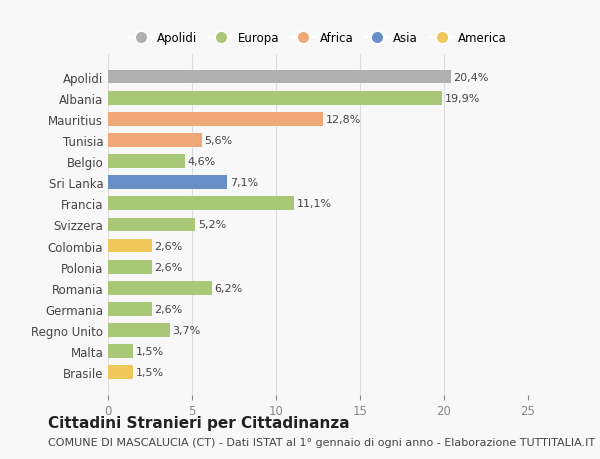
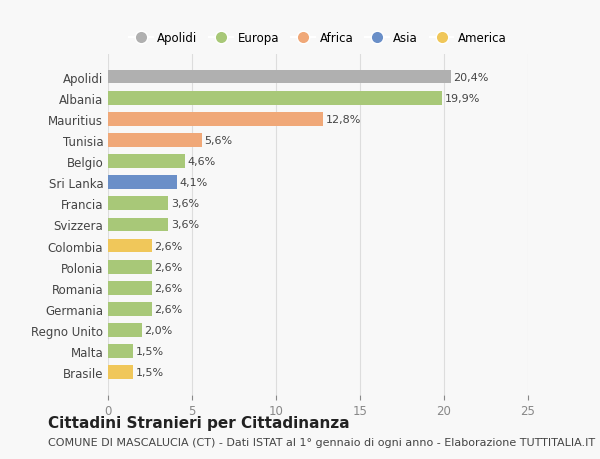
Sri Lanka: 7,1% -> 4,1%
Francia: 11,1% -> 3,6%
Svizzera: 5,2% -> 3,6%
Romania: 6,2% -> 2,6%
Regno Unito: 3,7% -> 2,0%
